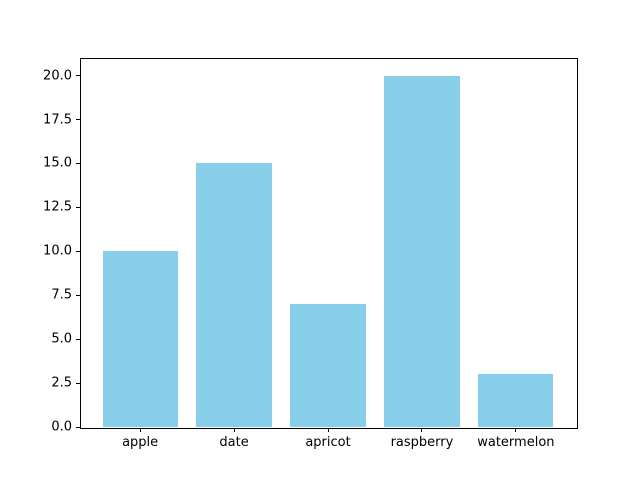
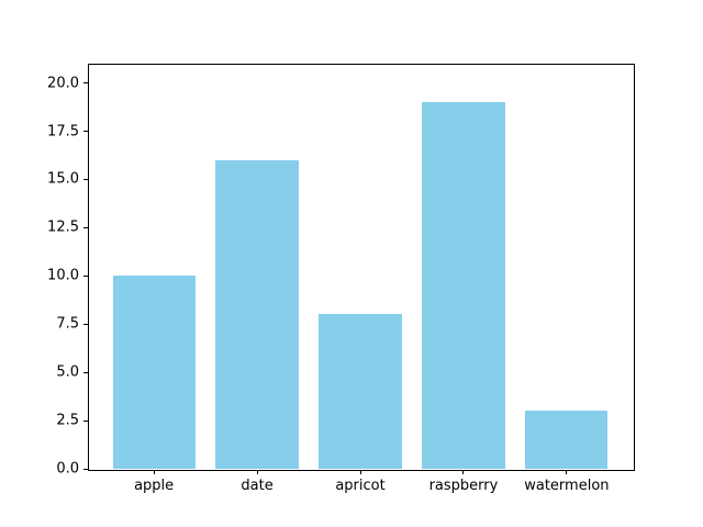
date: 15 -> 16
apricot: 7 -> 8
raspberry: 20 -> 19
